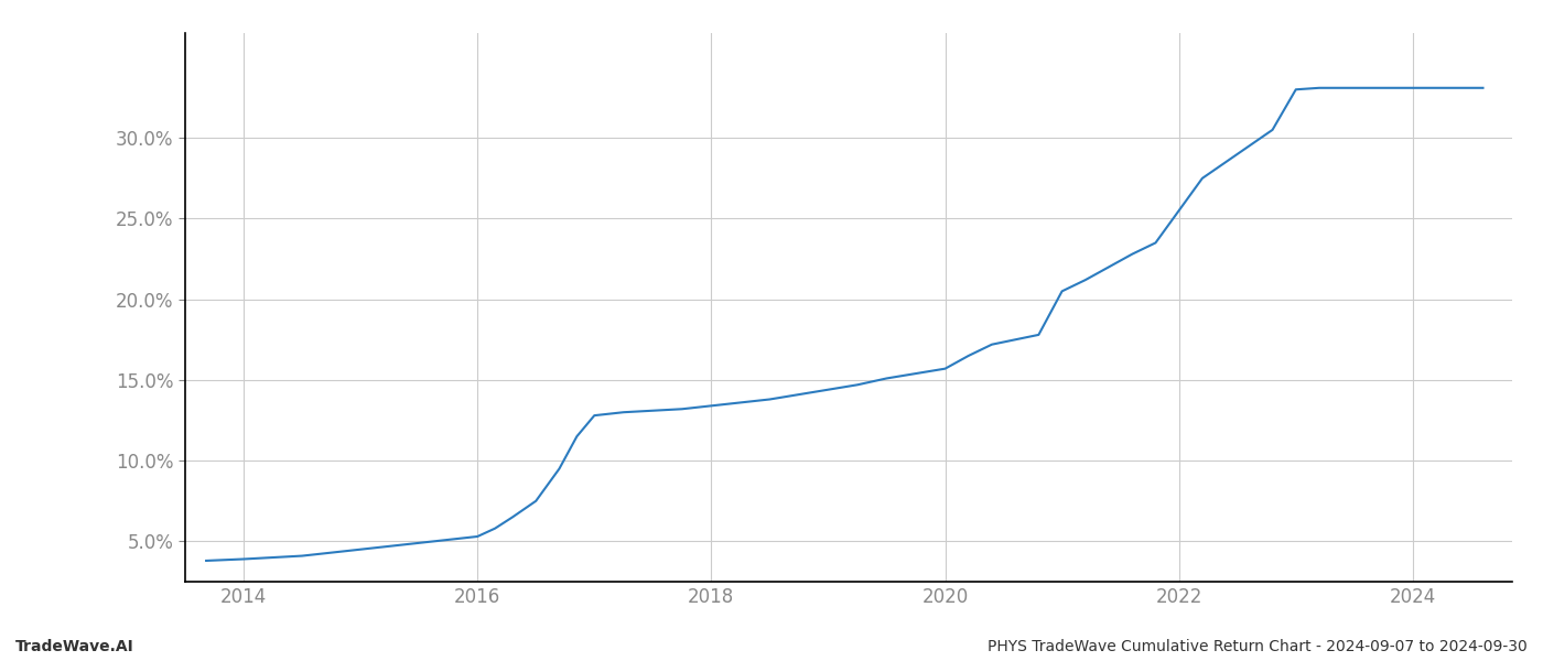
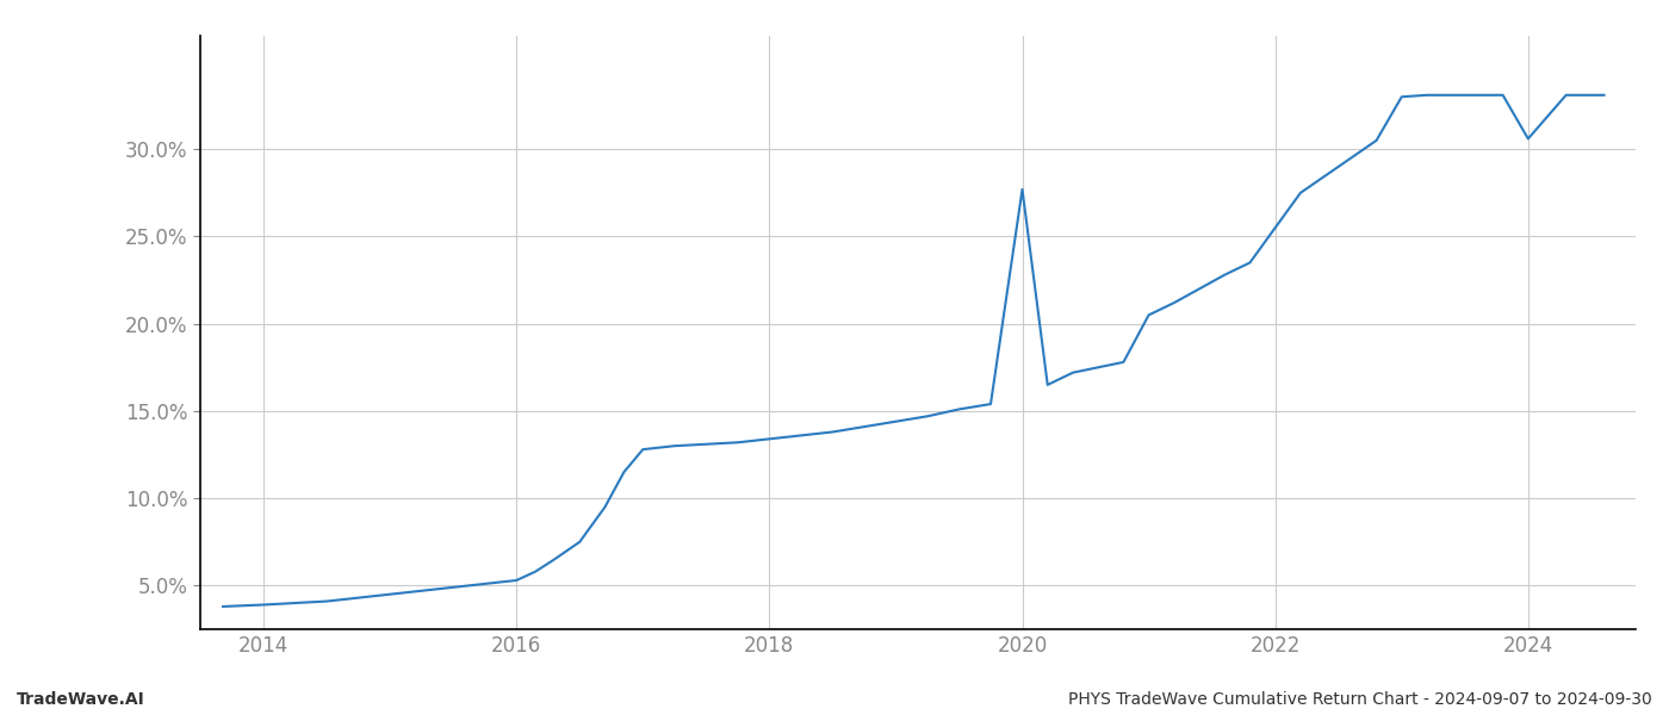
2020: 15.7% -> 27.7%
2024: 33.1% -> 30.6%
